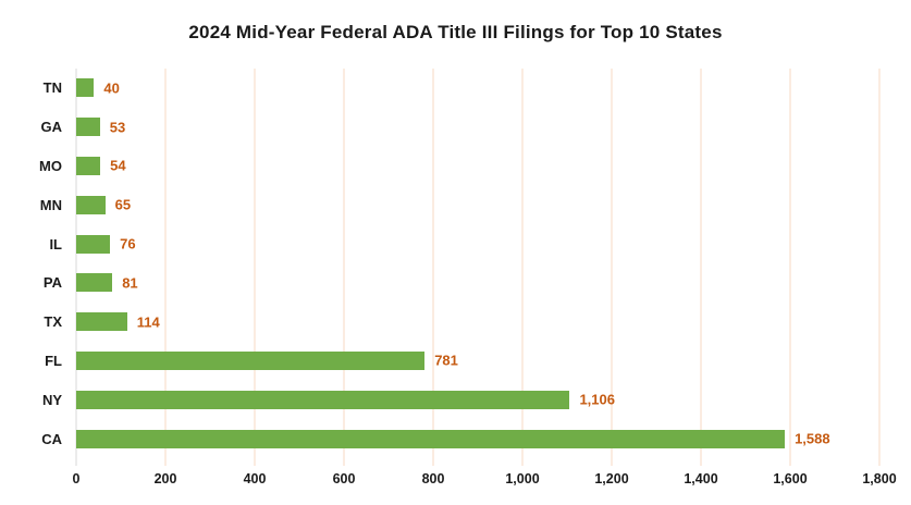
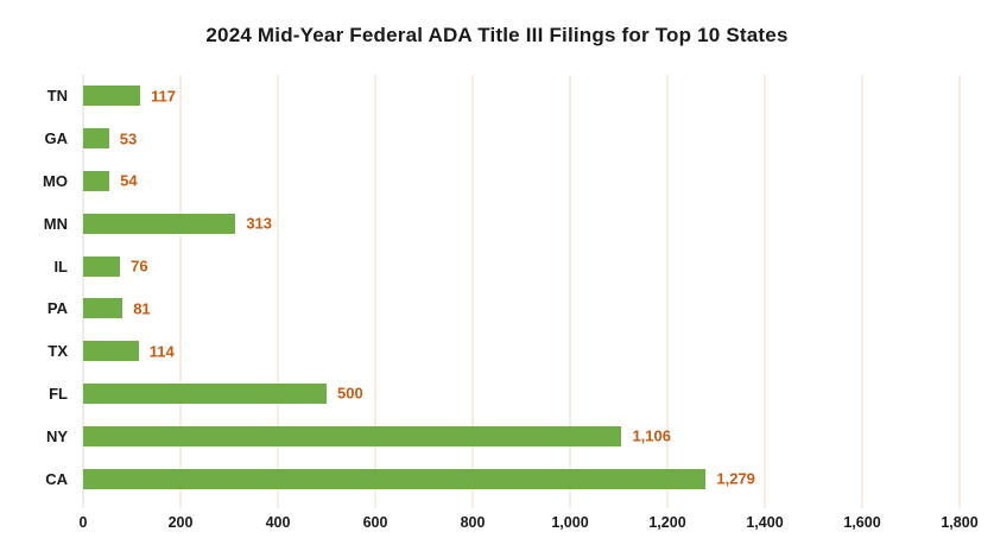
TN: 40 -> 117
MN: 65 -> 313
FL: 781 -> 500
CA: 1,588 -> 1,279
